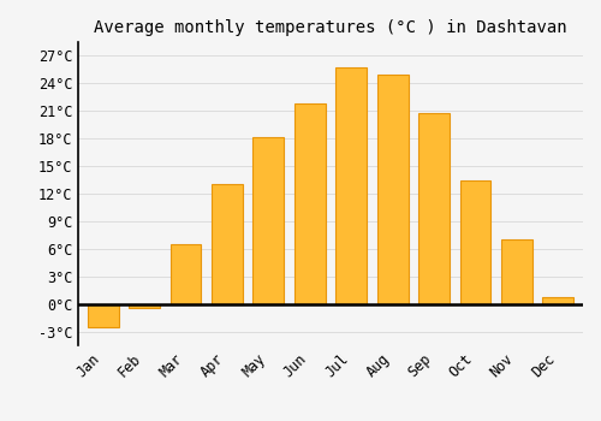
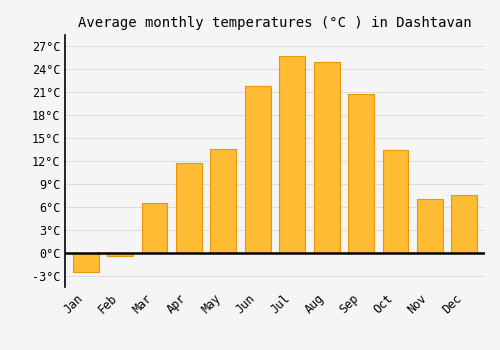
Apr: 13.0°C -> 11.8°C
May: 18.2°C -> 13.6°C
Dec: 0.8°C -> 7.6°C
